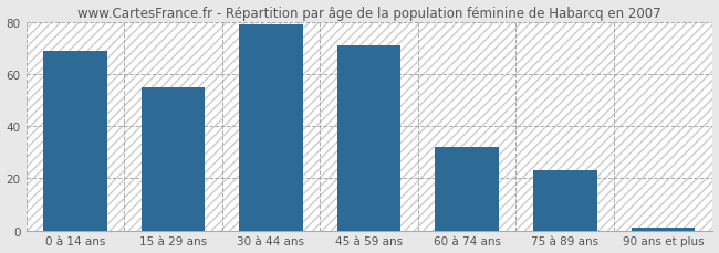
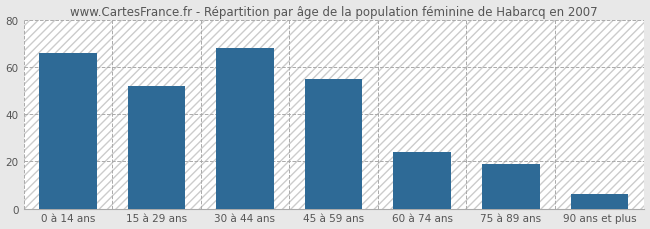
0 à 14 ans: 69 -> 66
15 à 29 ans: 55 -> 52
30 à 44 ans: 79 -> 68
45 à 59 ans: 71 -> 55
60 à 74 ans: 32 -> 24
75 à 89 ans: 23 -> 19
90 ans et plus: 1 -> 6
